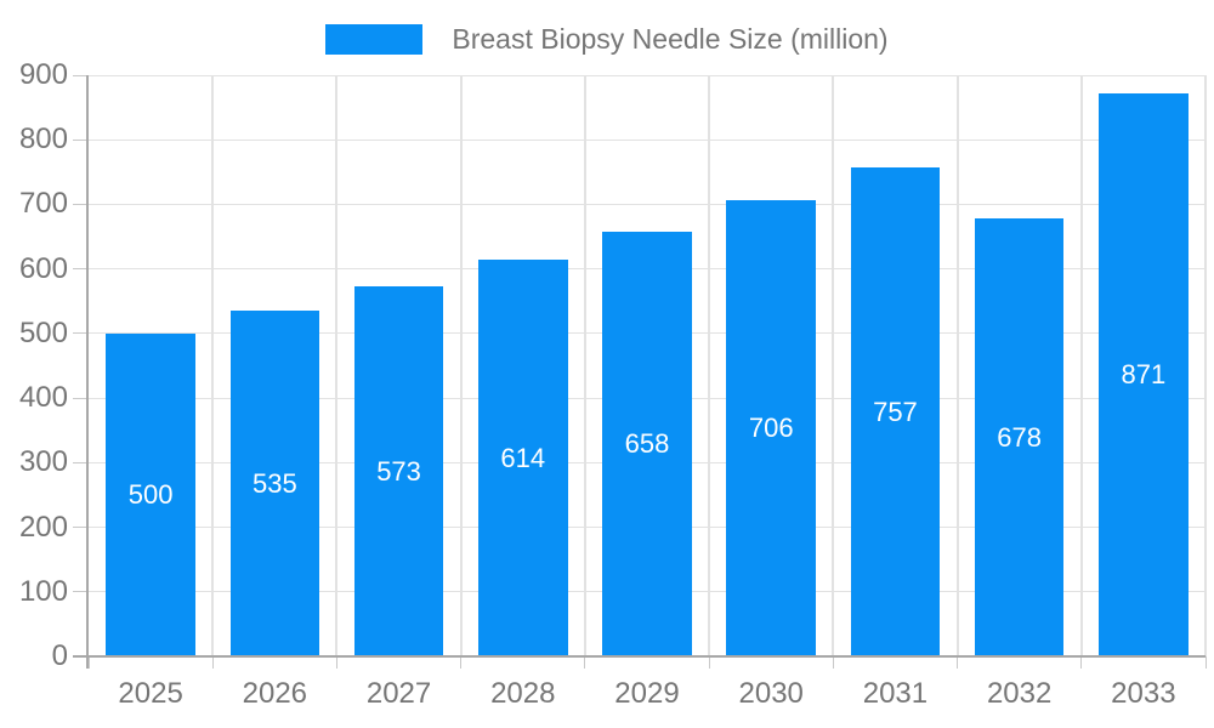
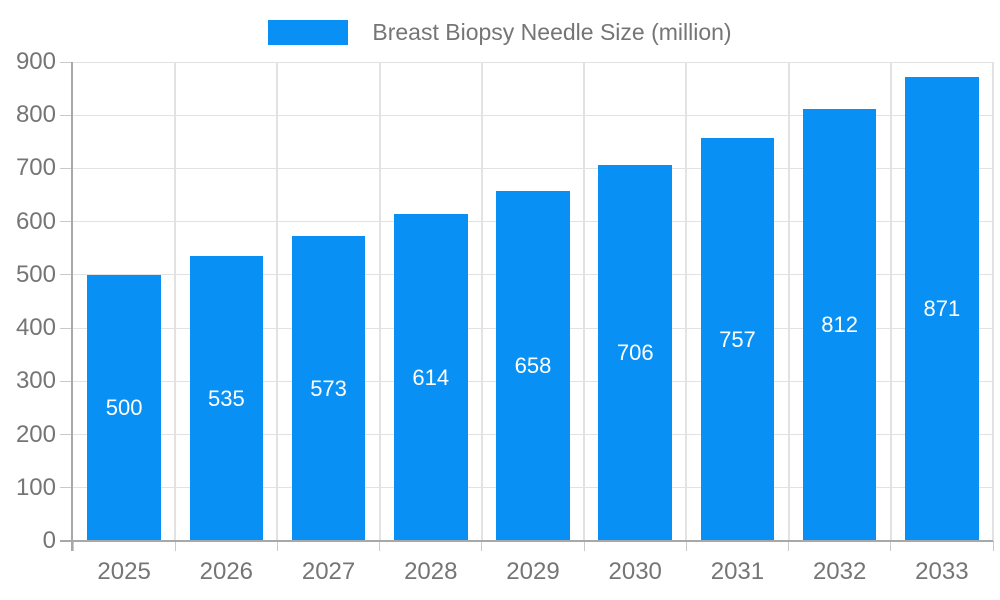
2032: 678 -> 812
